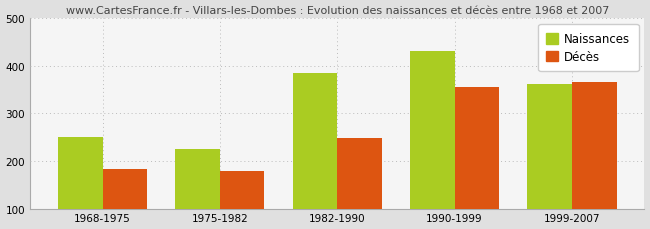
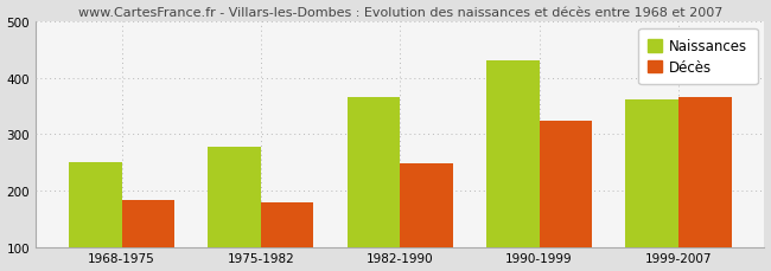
Naissances/1975-1982: 225 -> 277
Naissances/1982-1990: 385 -> 365
Décès/1990-1999: 355 -> 323
